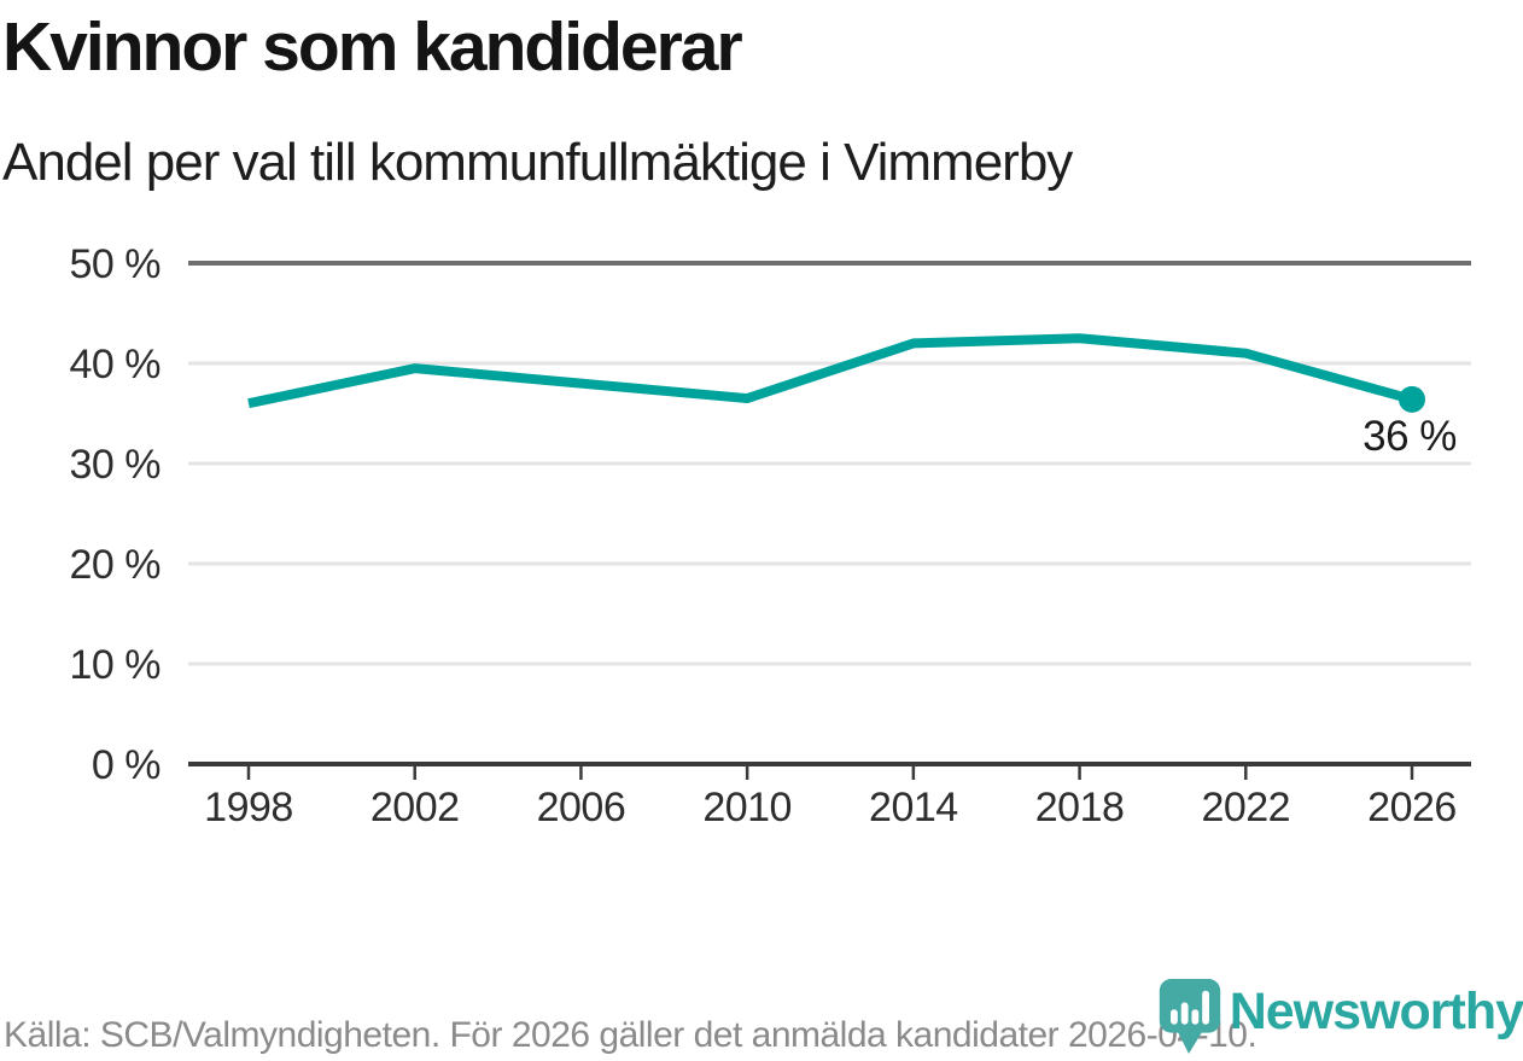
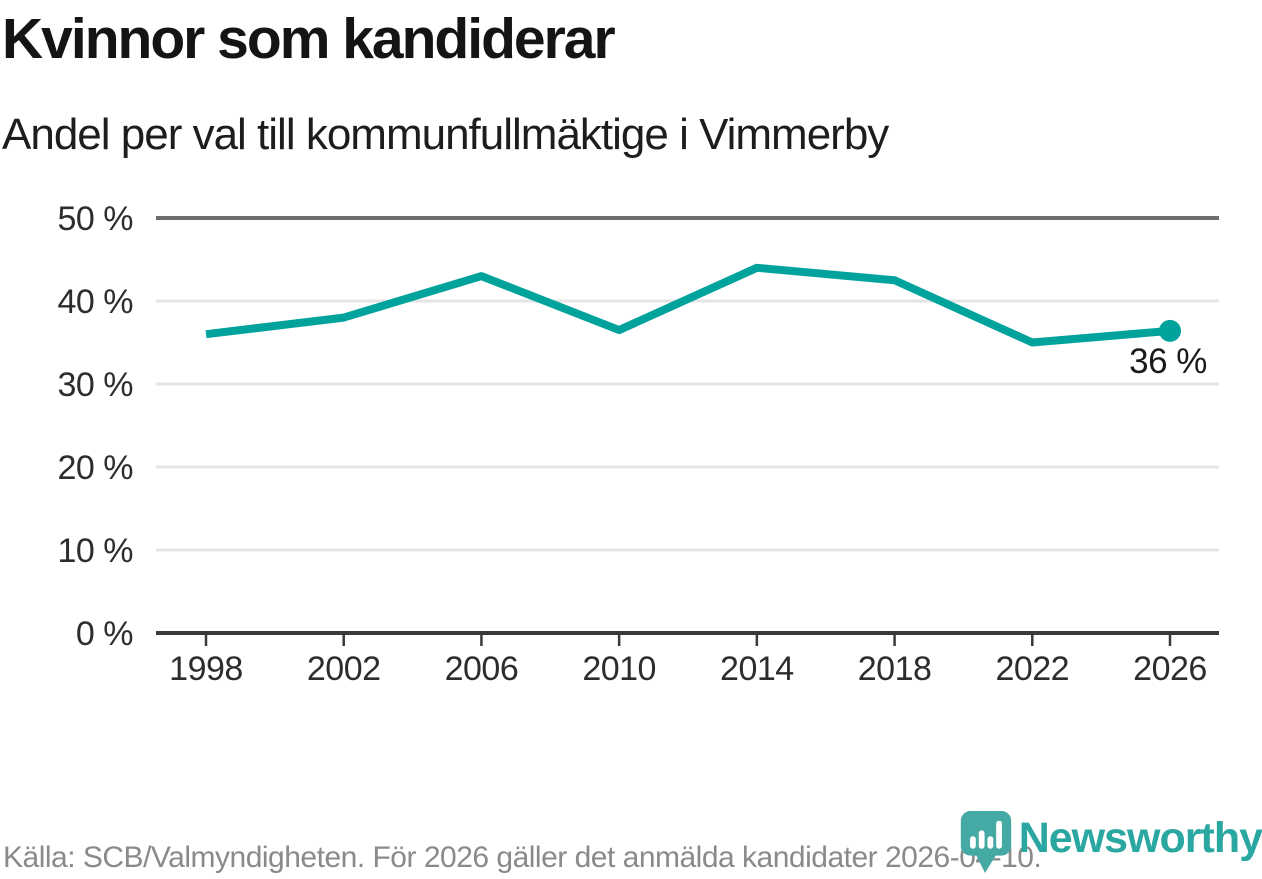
2002: 40% -> 38%
2006: 38% -> 43%
2014: 42% -> 44%
2022: 41% -> 35%
